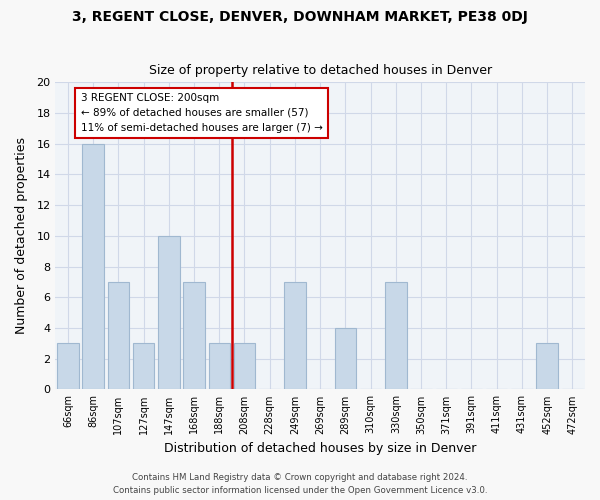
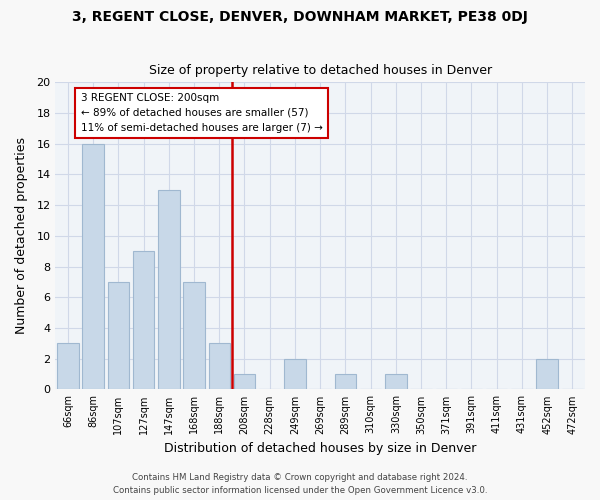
127sqm: 3 -> 9
147sqm: 10 -> 13
208sqm: 3 -> 1
249sqm: 7 -> 2
289sqm: 4 -> 1
330sqm: 7 -> 1
452sqm: 3 -> 2
